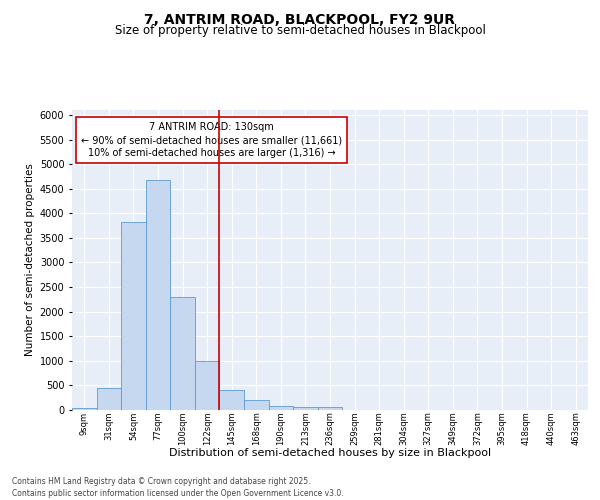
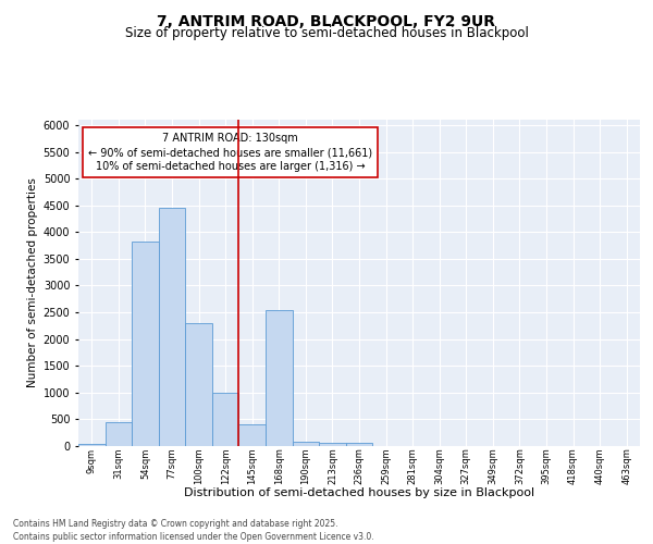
77sqm: 4680 -> 4450
168sqm: 200 -> 2550
